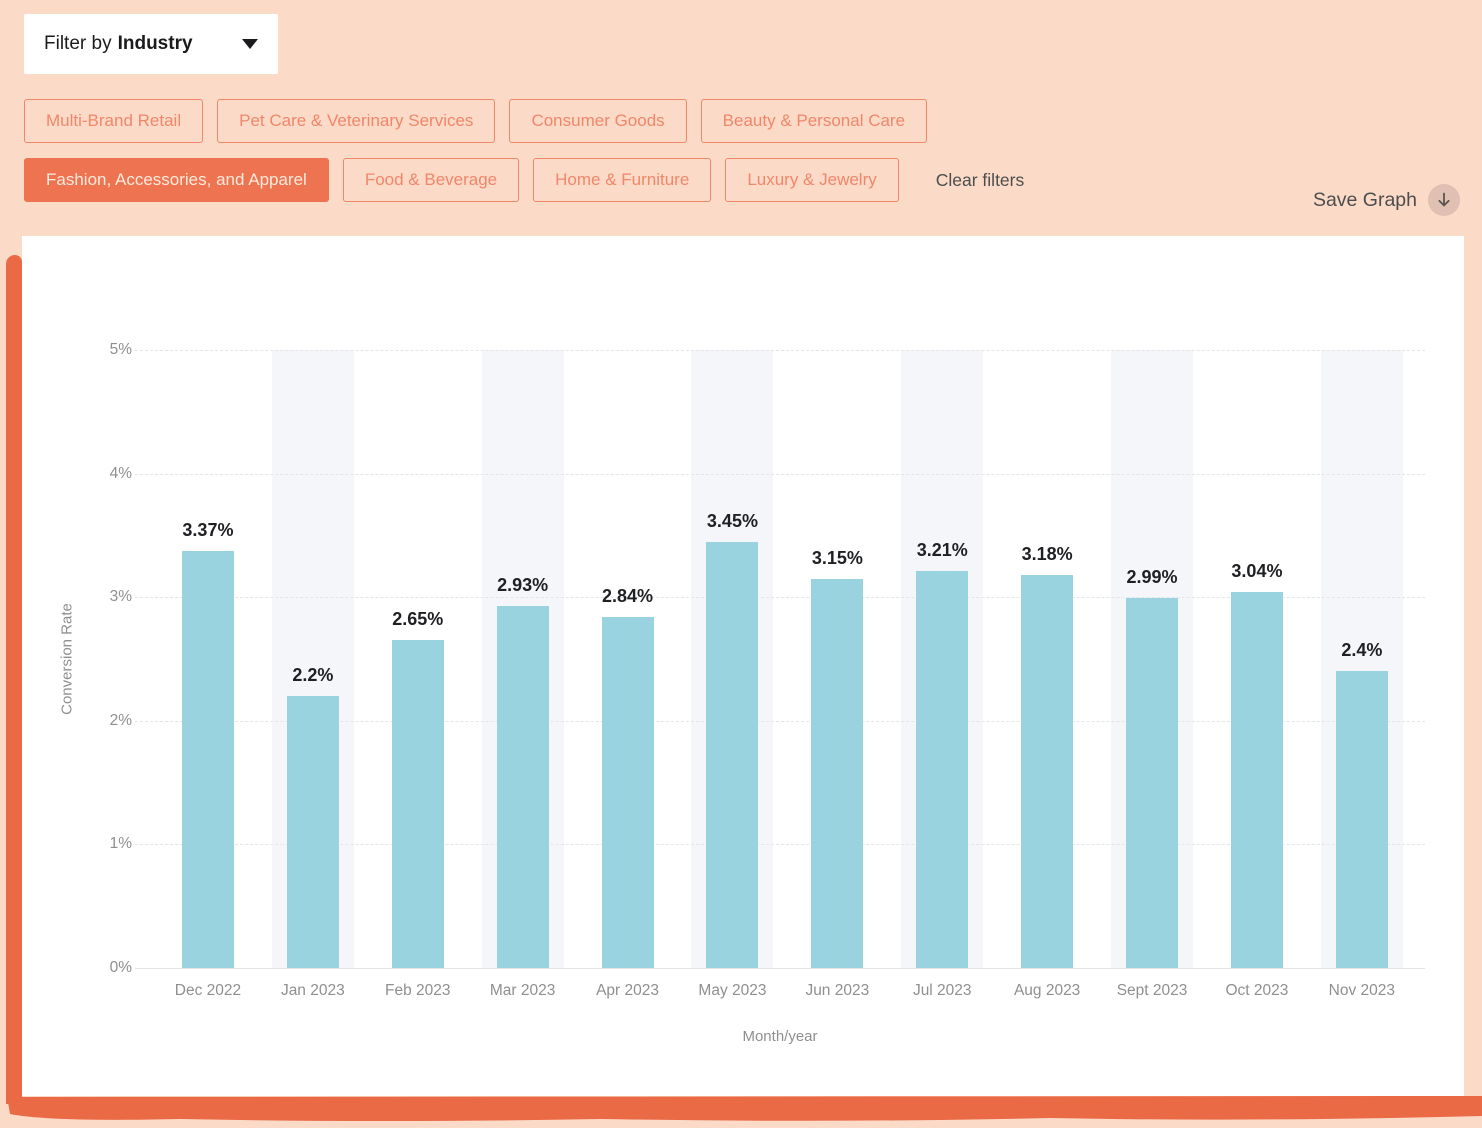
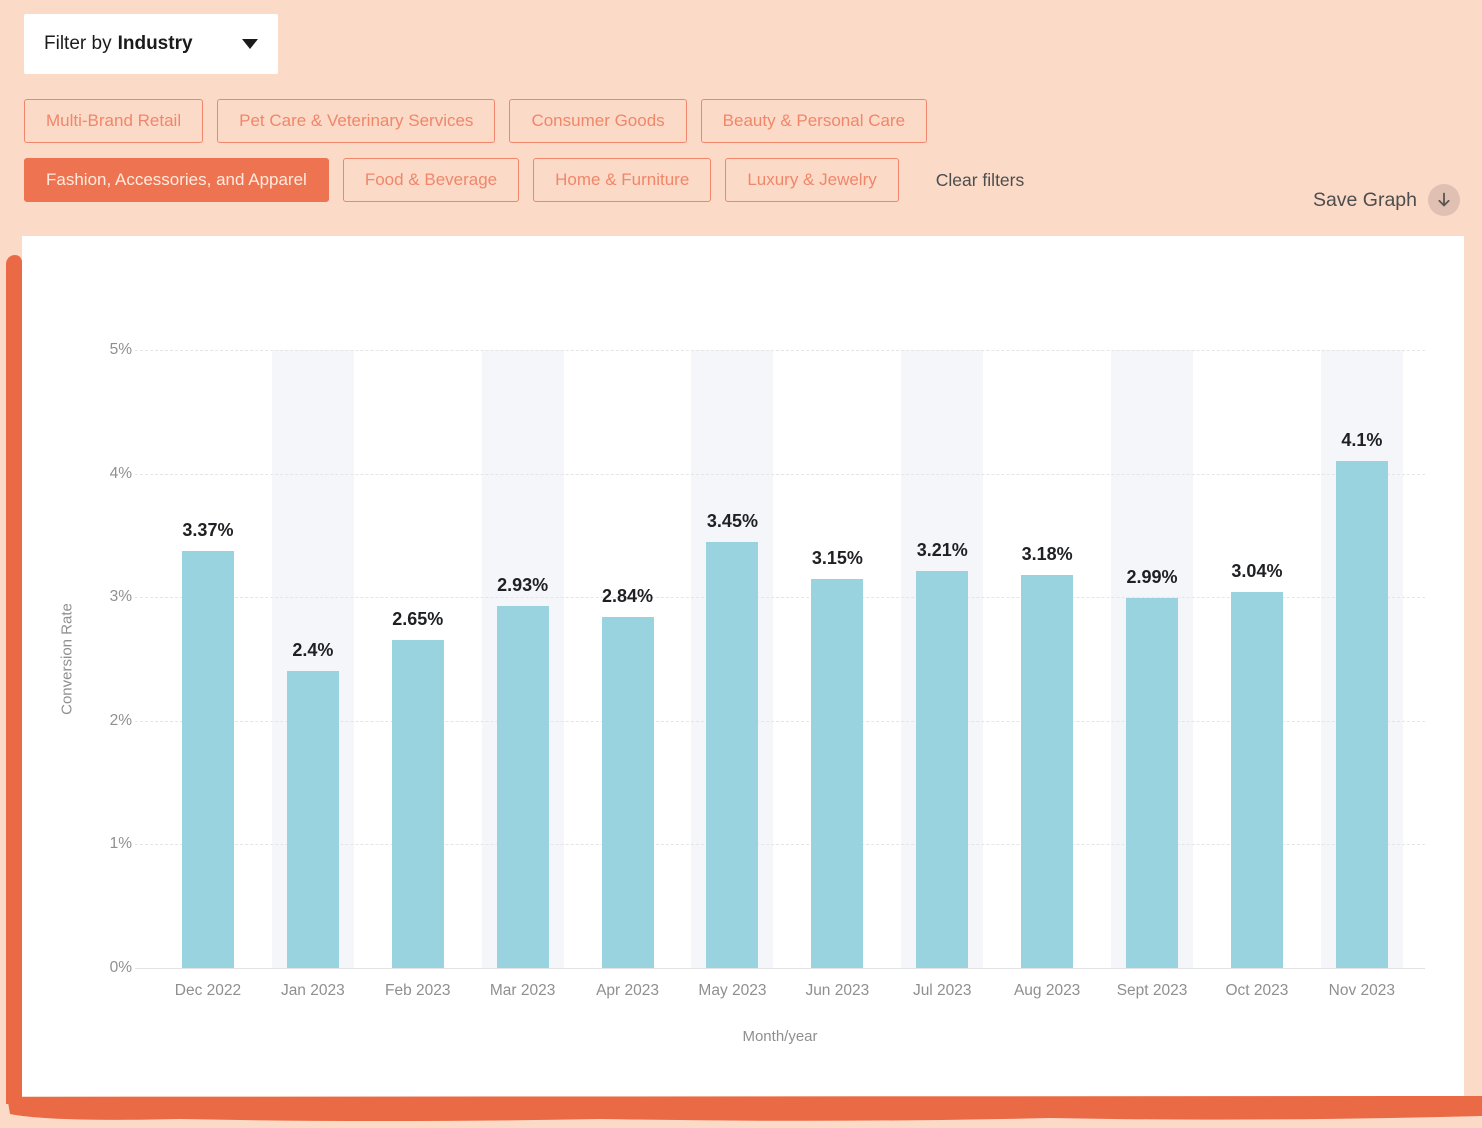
Jan 2023: 2.2% -> 2.4%
Nov 2023: 2.4% -> 4.1%
